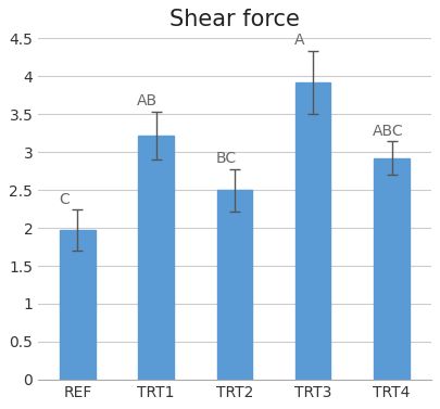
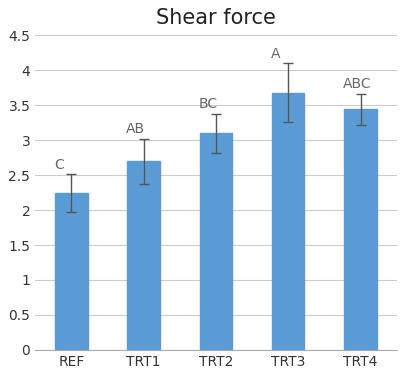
REF: 1.97 -> 2.24
TRT1: 3.22 -> 2.70
TRT2: 2.50 -> 3.10
TRT3: 3.92 -> 3.68
TRT4: 2.92 -> 3.44
